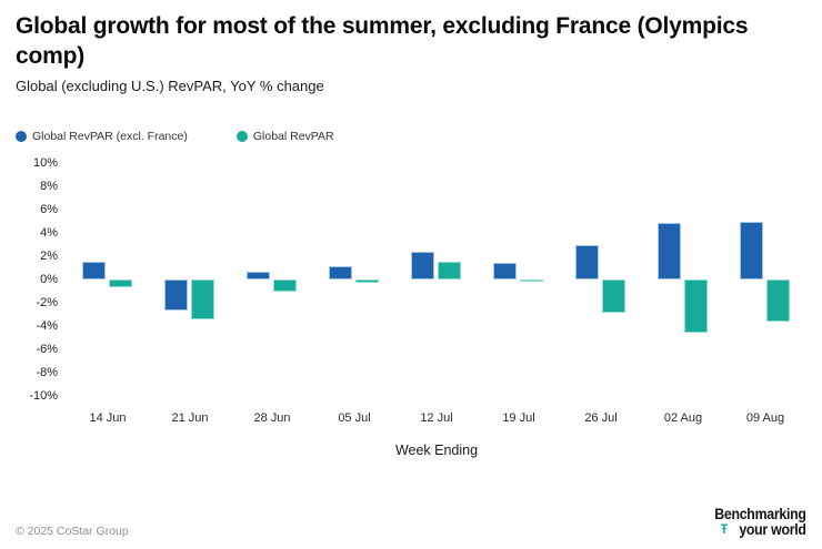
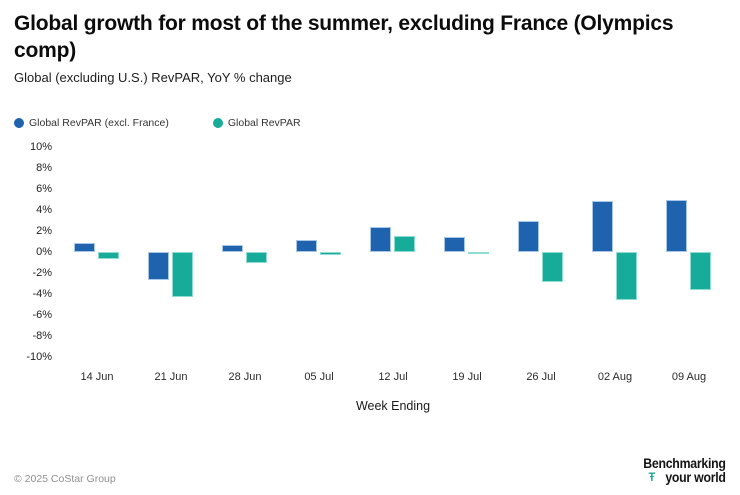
Global RevPAR (excl. France)/14 Jun: 1.5% -> 0.8%
Global RevPAR/21 Jun: -3.5% -> -4.3%
